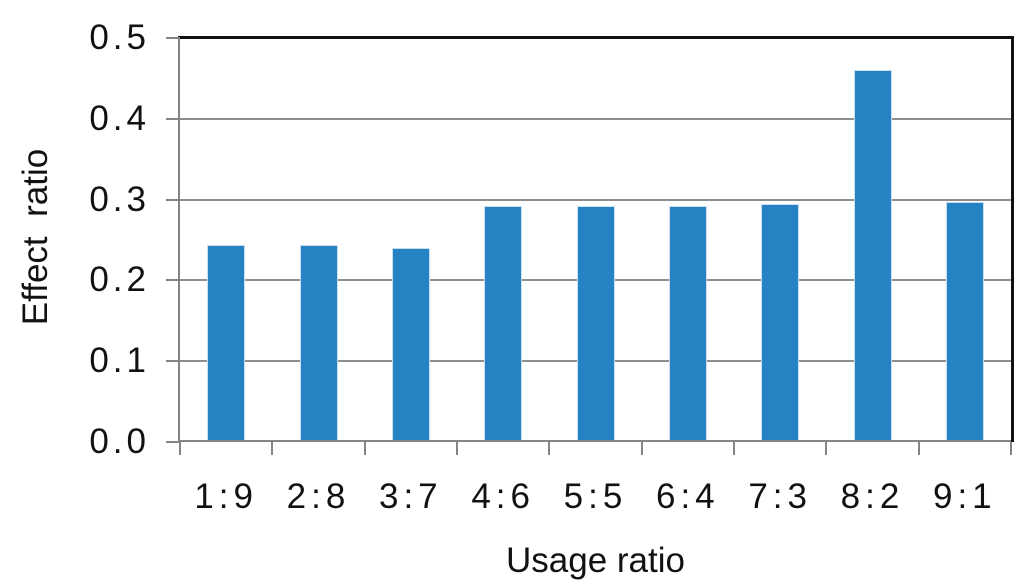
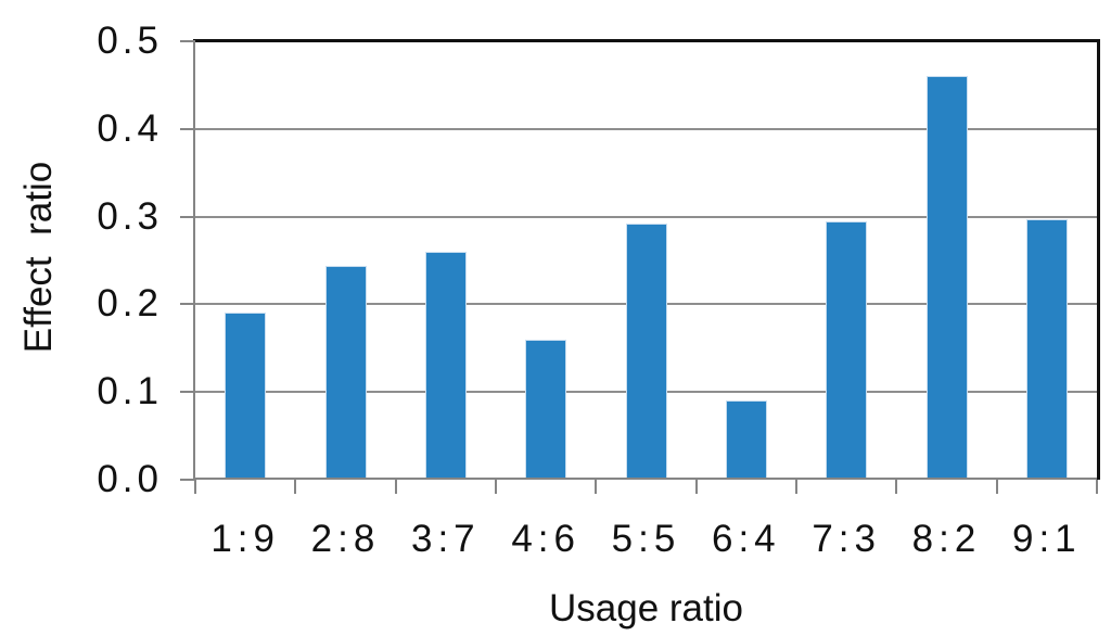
1:9: 0.24 -> 0.19
3:7: 0.24 -> 0.26
4:6: 0.29 -> 0.16
6:4: 0.29 -> 0.09
